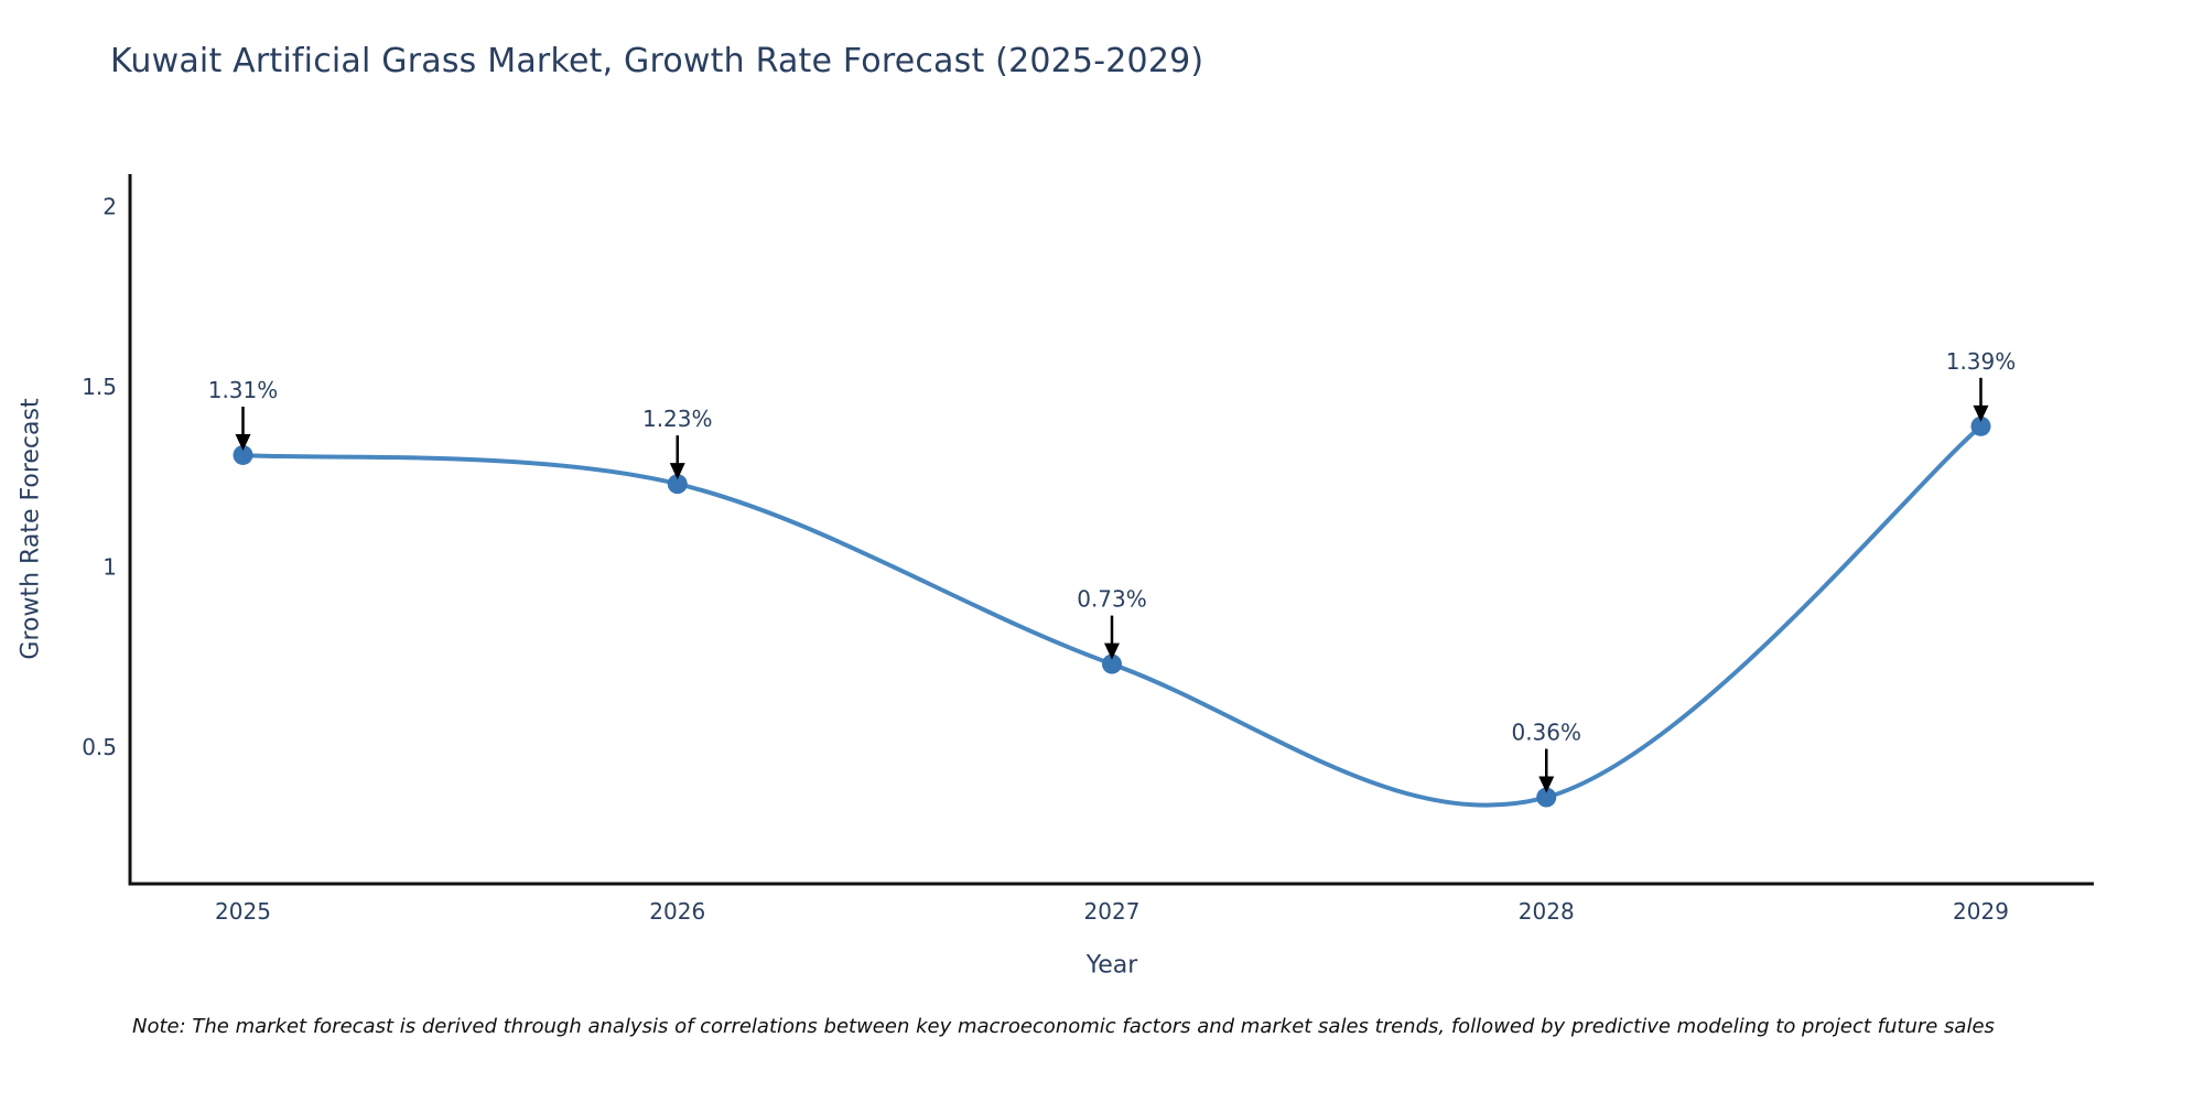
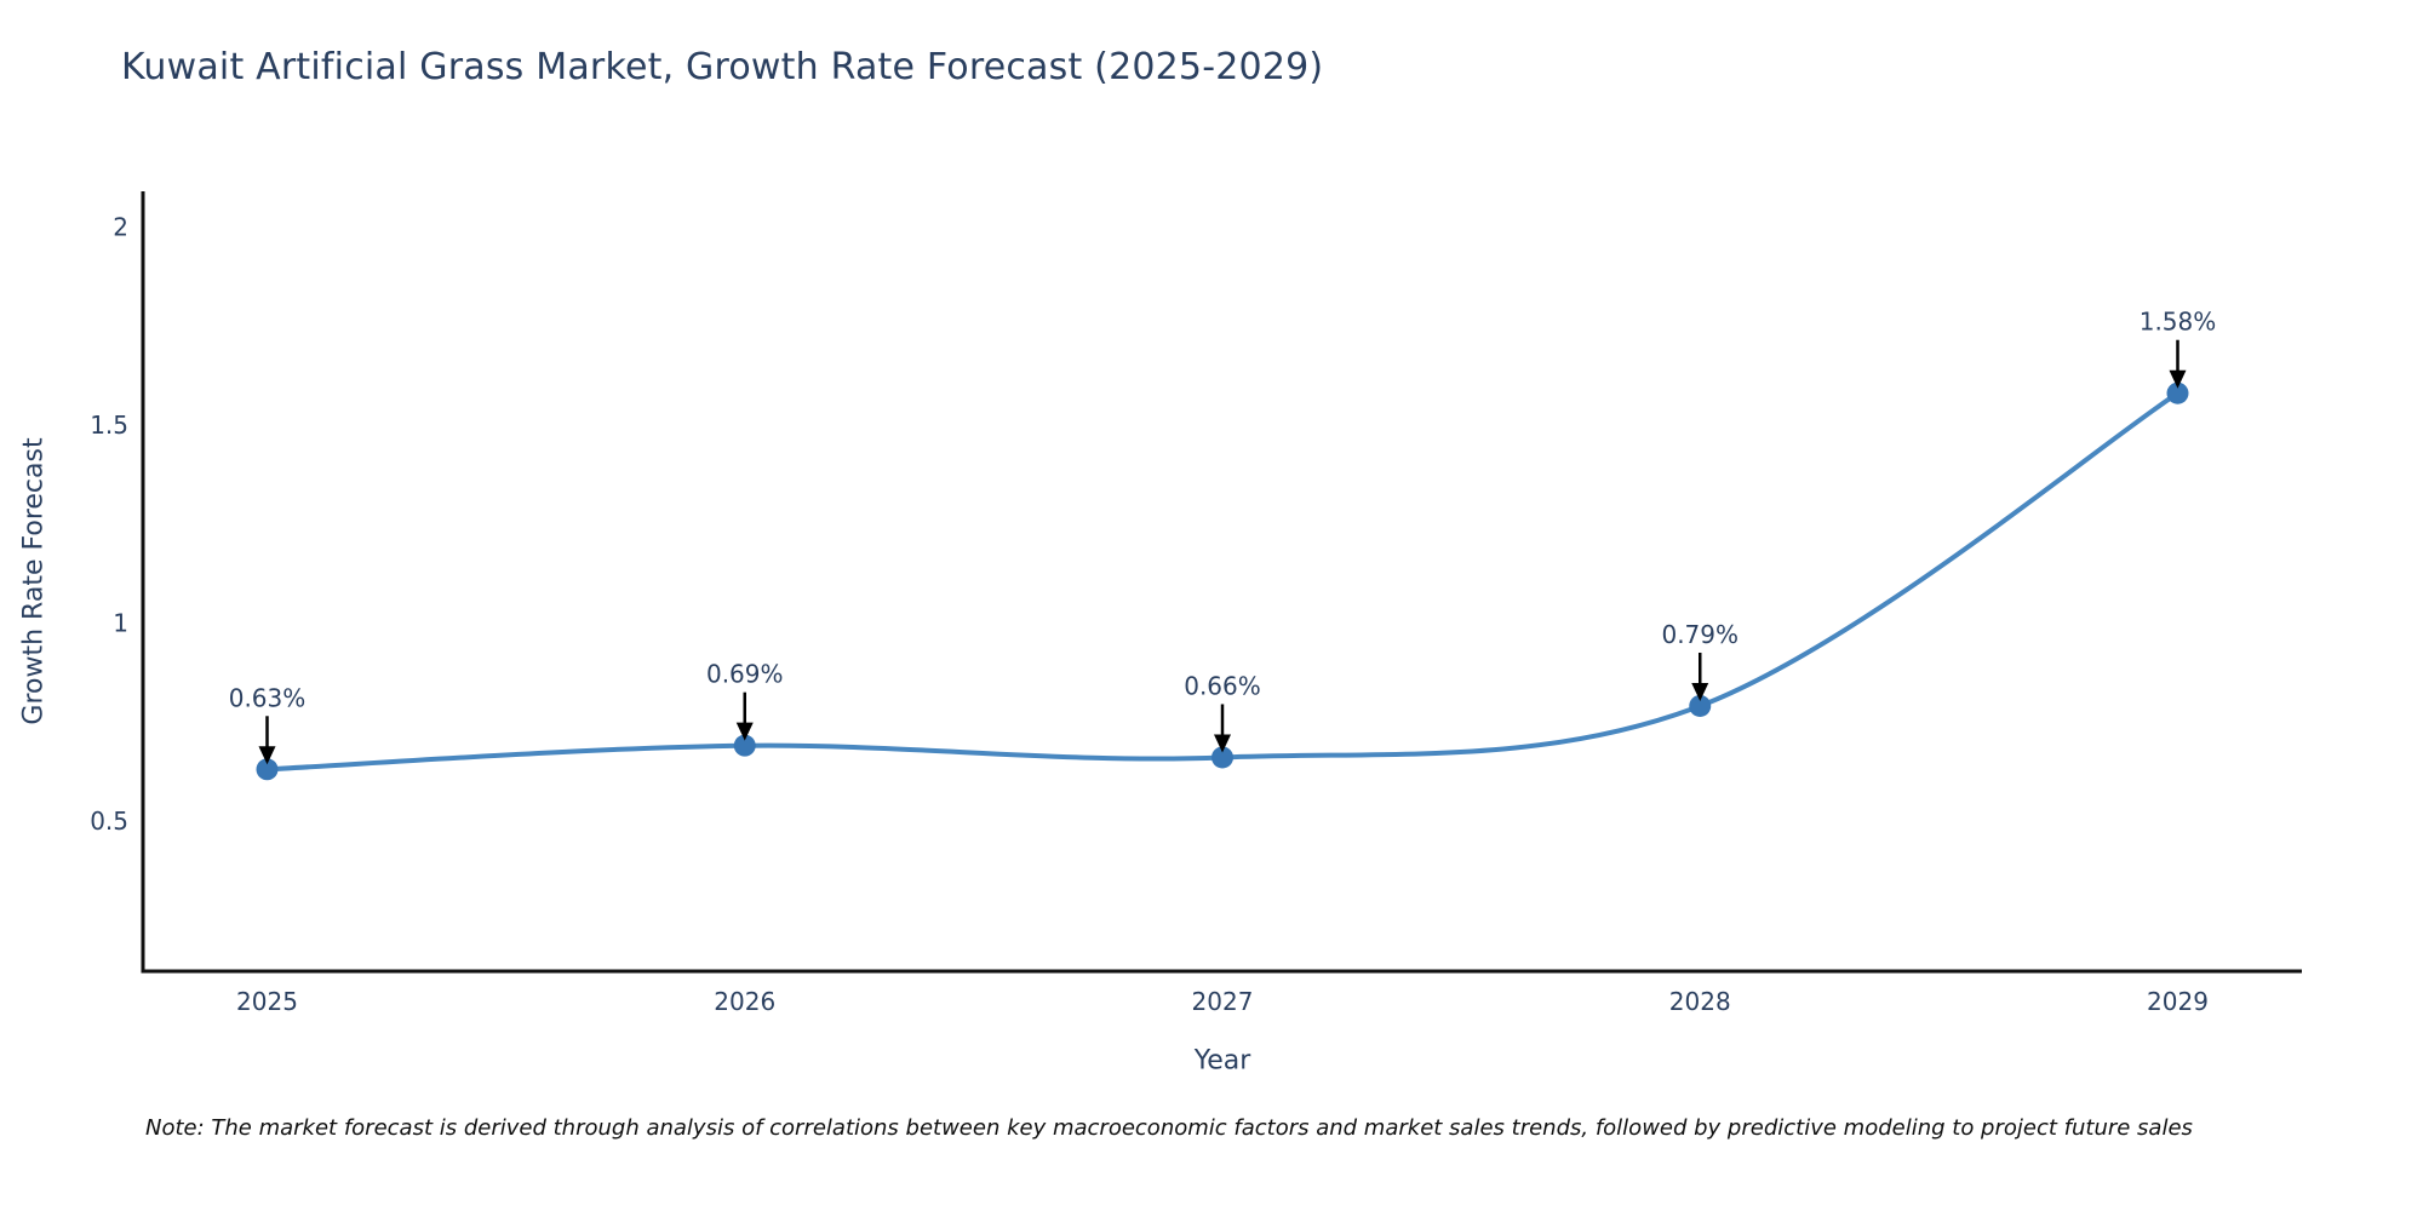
2025: 1.31% -> 0.63%
2026: 1.23% -> 0.69%
2027: 0.73% -> 0.66%
2028: 0.36% -> 0.79%
2029: 1.39% -> 1.58%
